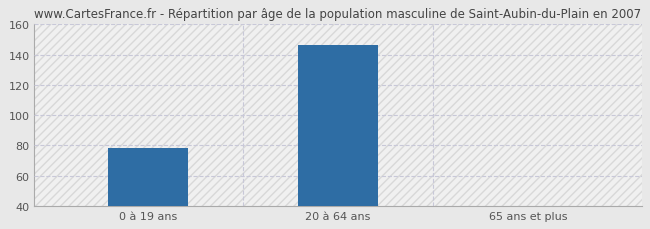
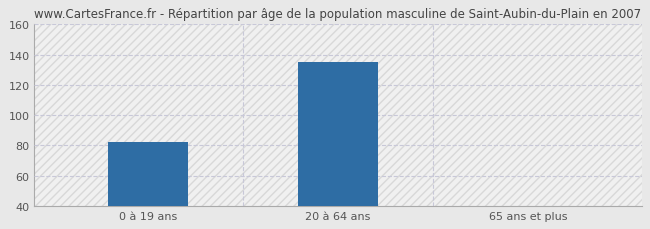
0 à 19 ans: 78 -> 82
20 à 64 ans: 146 -> 135
